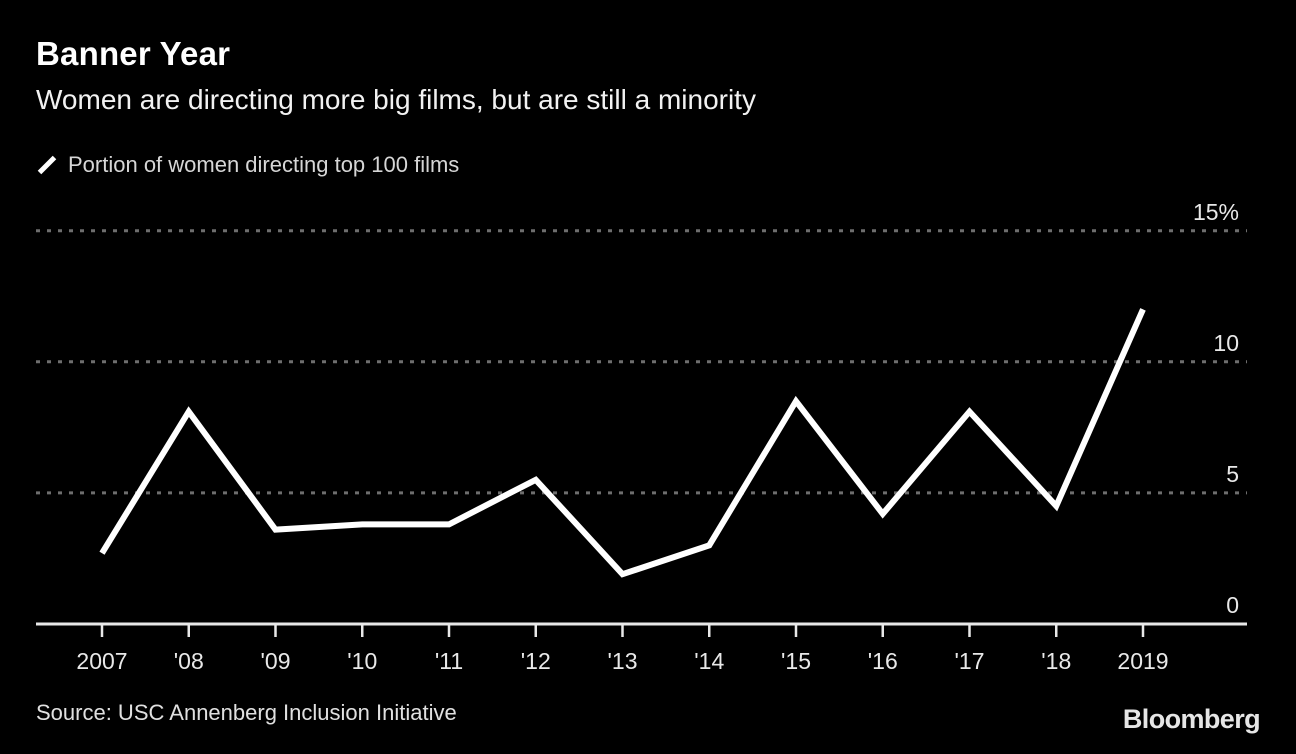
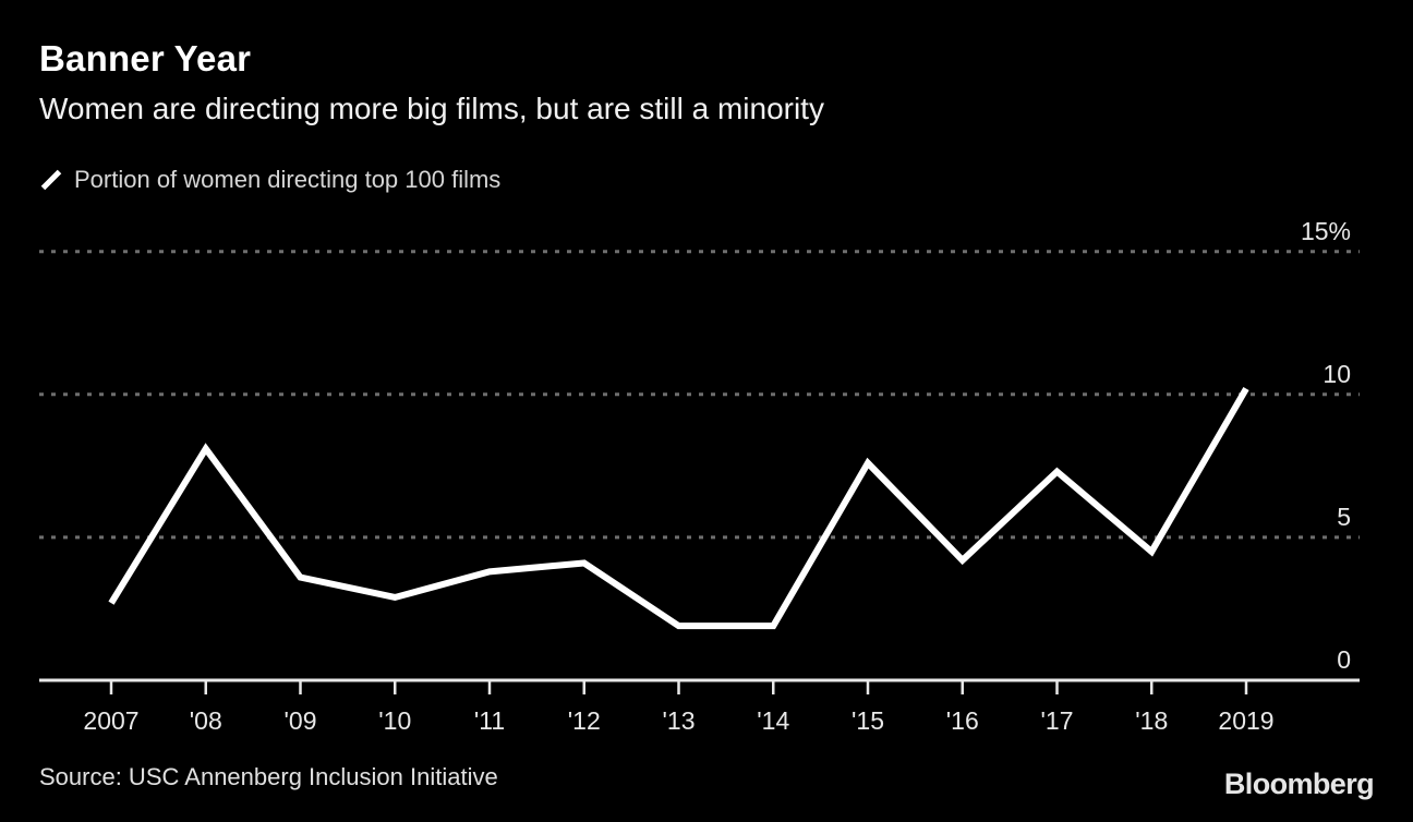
'10: 3.8% -> 2.9%
'12: 5.5% -> 4.1%
'14: 3.0% -> 1.9%
'15: 8.5% -> 7.6%
'17: 8.1% -> 7.3%
2019: 12.0% -> 10.2%
